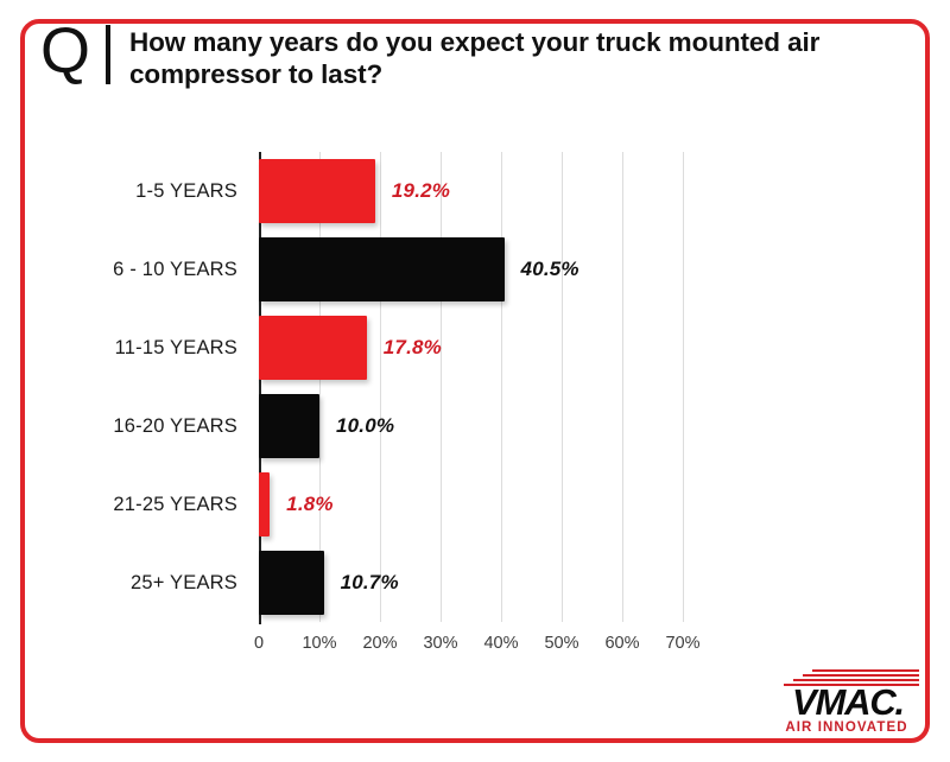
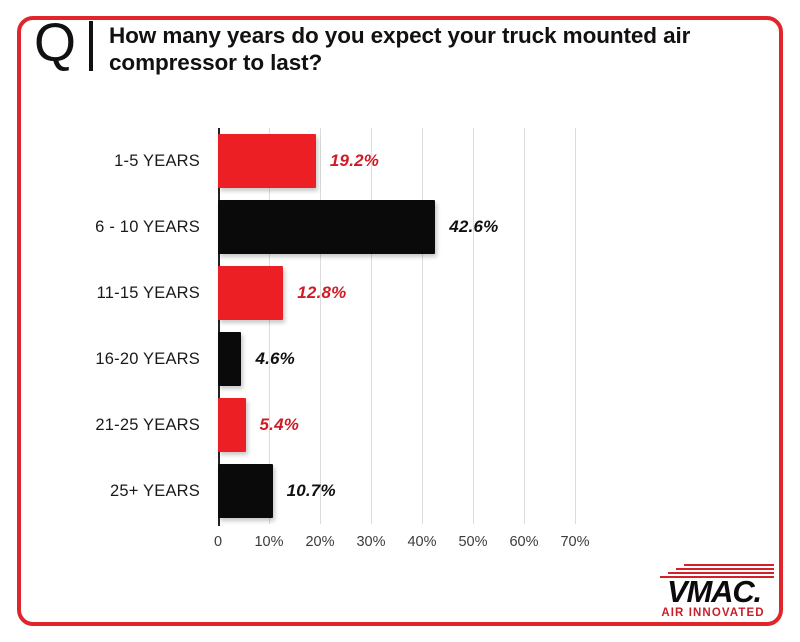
6 - 10 YEARS: 40.5% -> 42.6%
11-15 YEARS: 17.8% -> 12.8%
16-20 YEARS: 10.0% -> 4.6%
21-25 YEARS: 1.8% -> 5.4%
